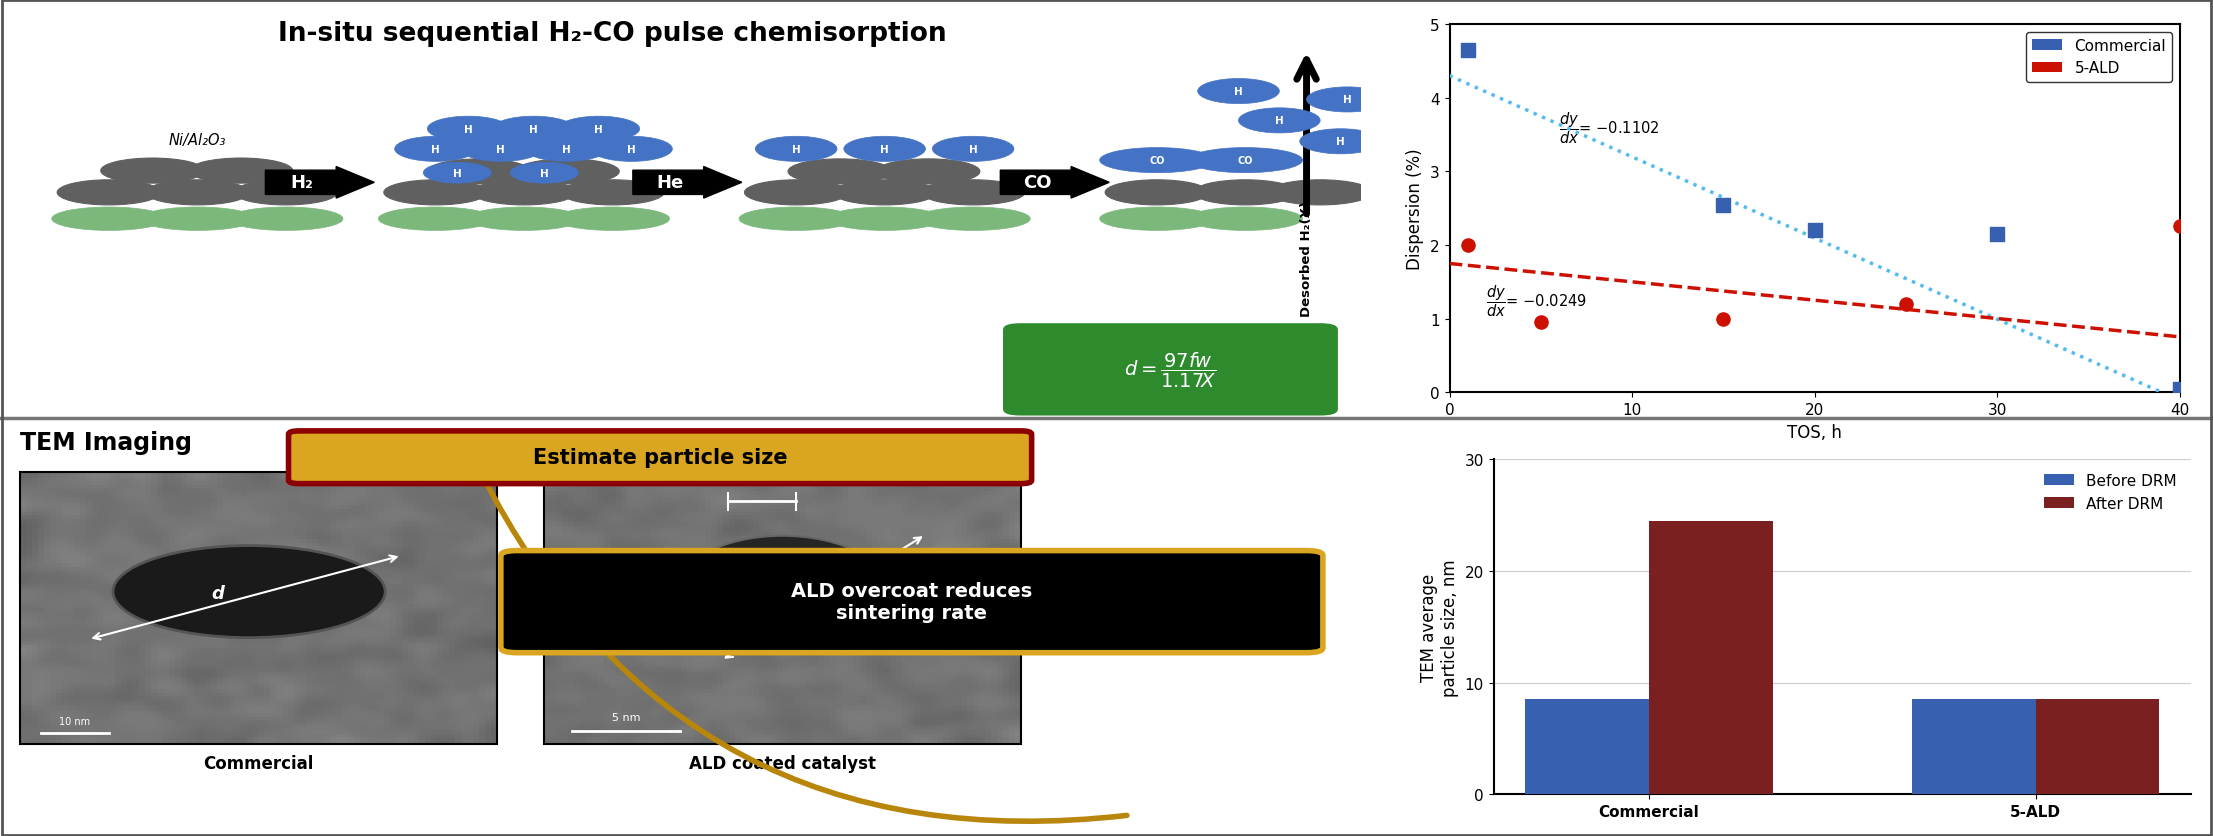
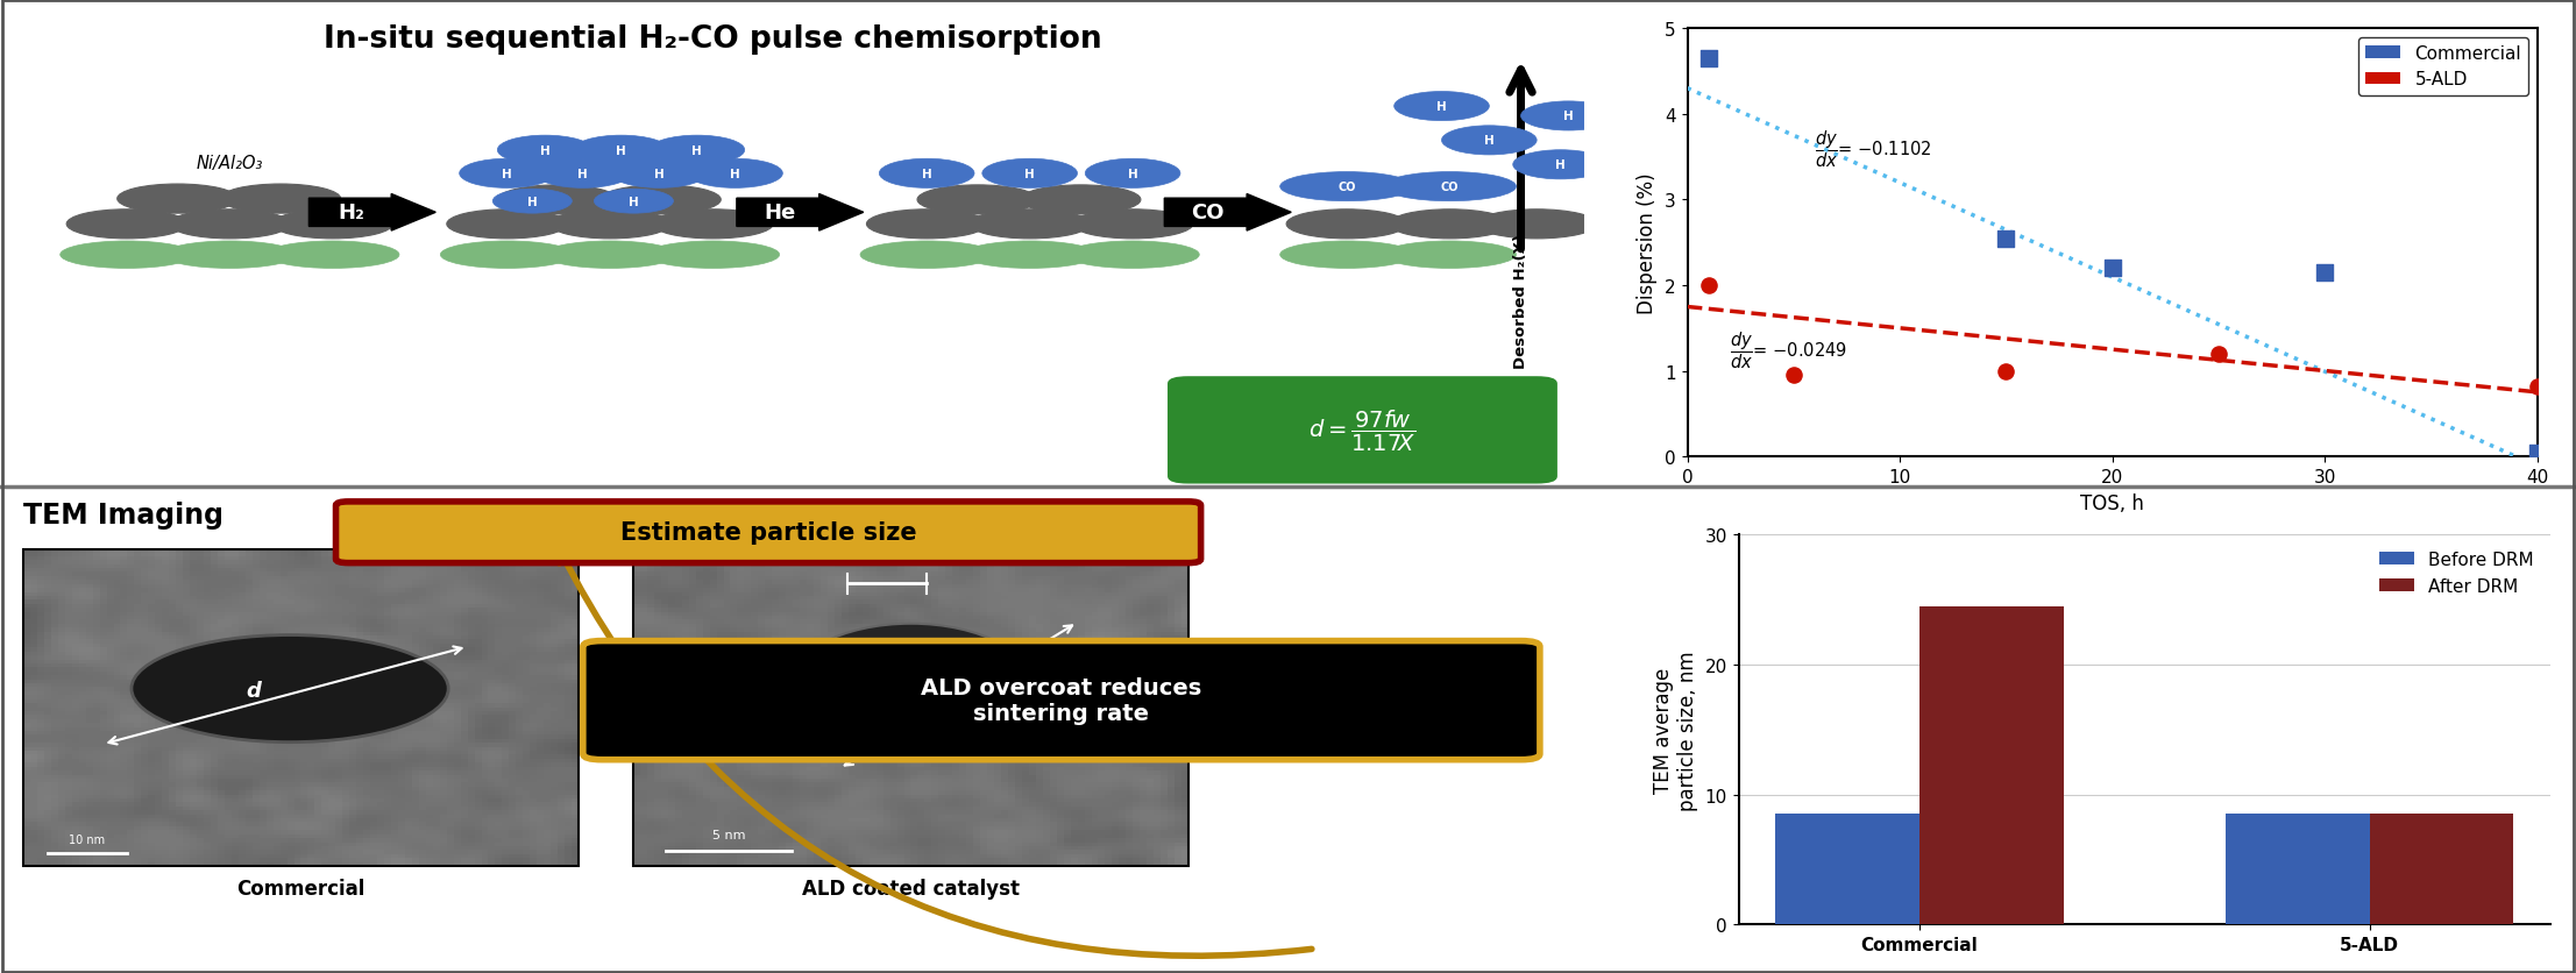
5-ALD/40: 2.26 -> 0.82
